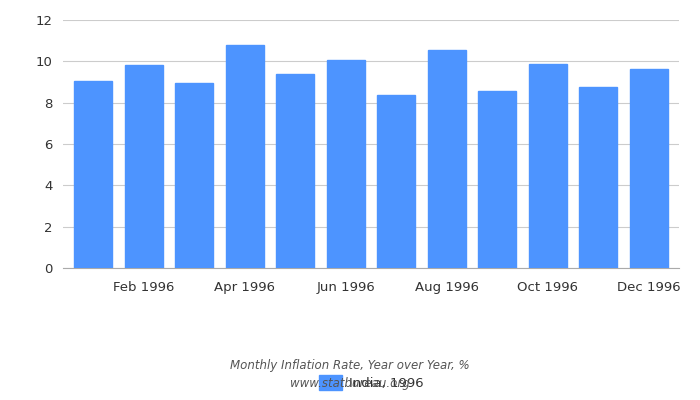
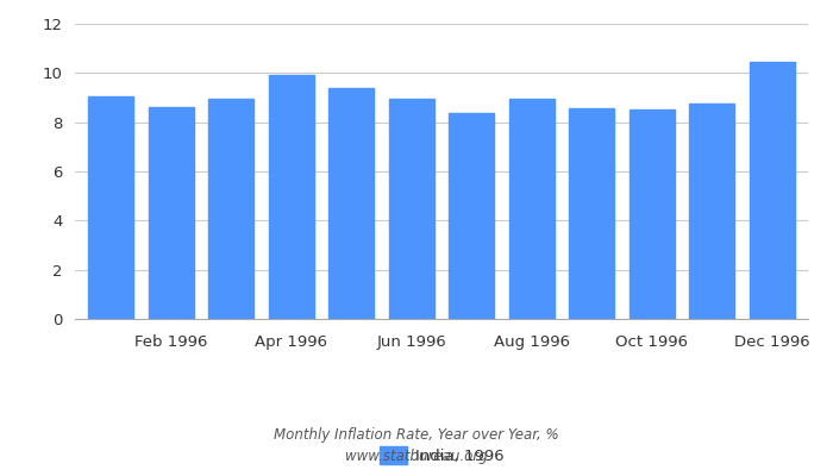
Feb 1996: 9.80 -> 8.60
Apr 1996: 10.80 -> 9.90
Jun 1996: 10.05 -> 8.95
Aug 1996: 10.55 -> 8.95
Oct 1996: 9.85 -> 8.50
Dec 1996: 9.65 -> 10.45
